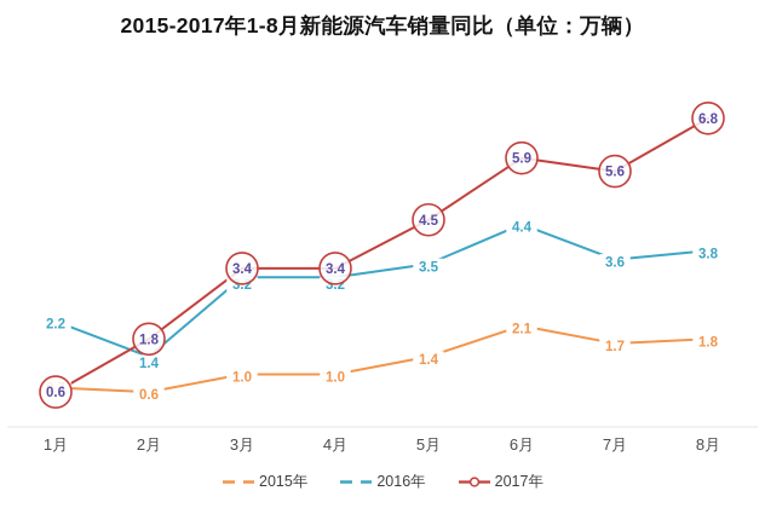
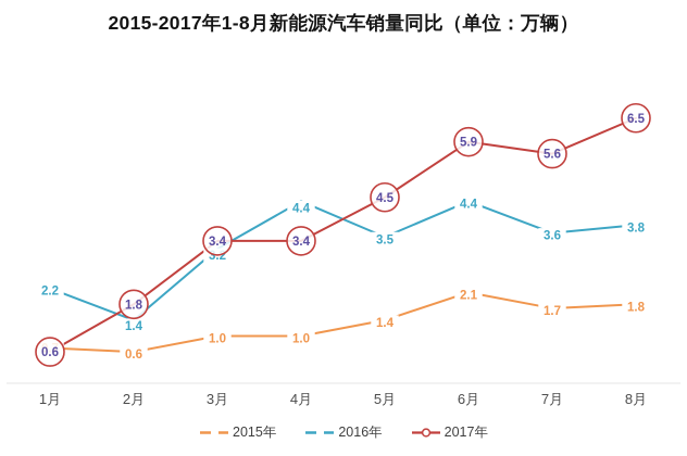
2016年/4月: 3.2 -> 4.4
2017年/8月: 6.8 -> 6.5
